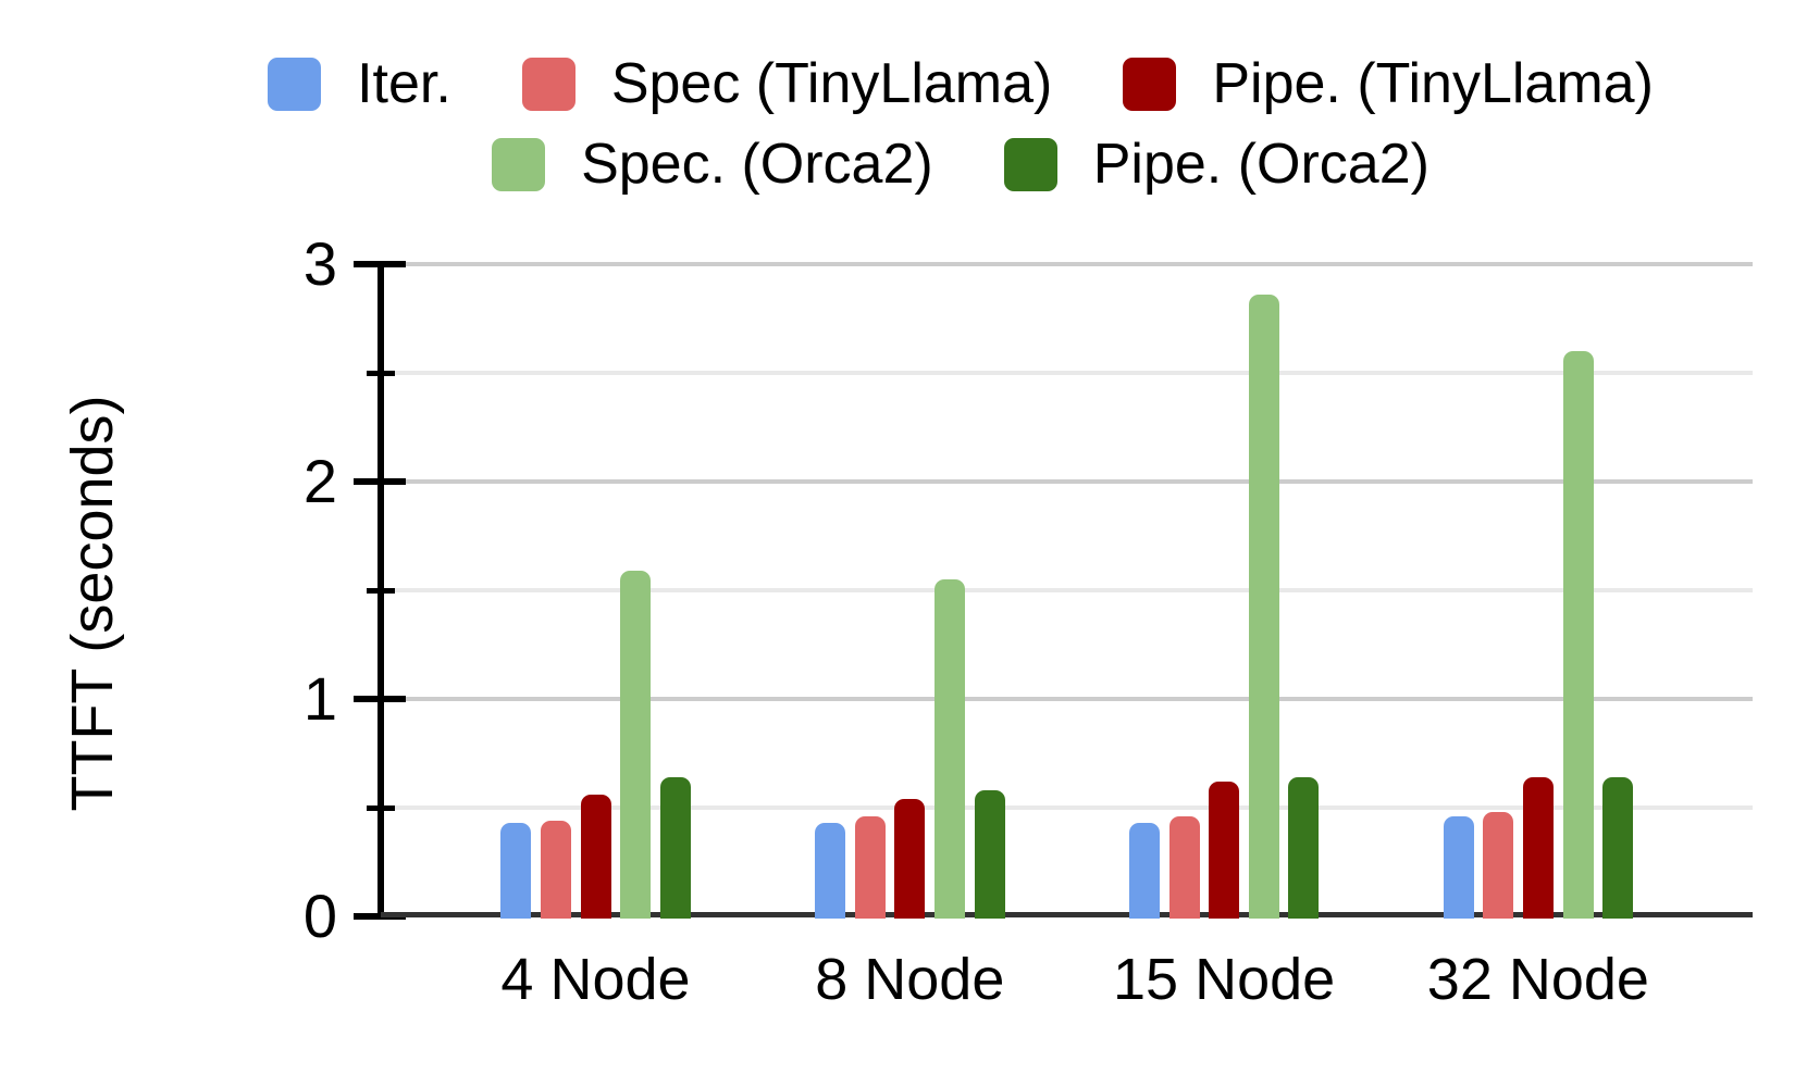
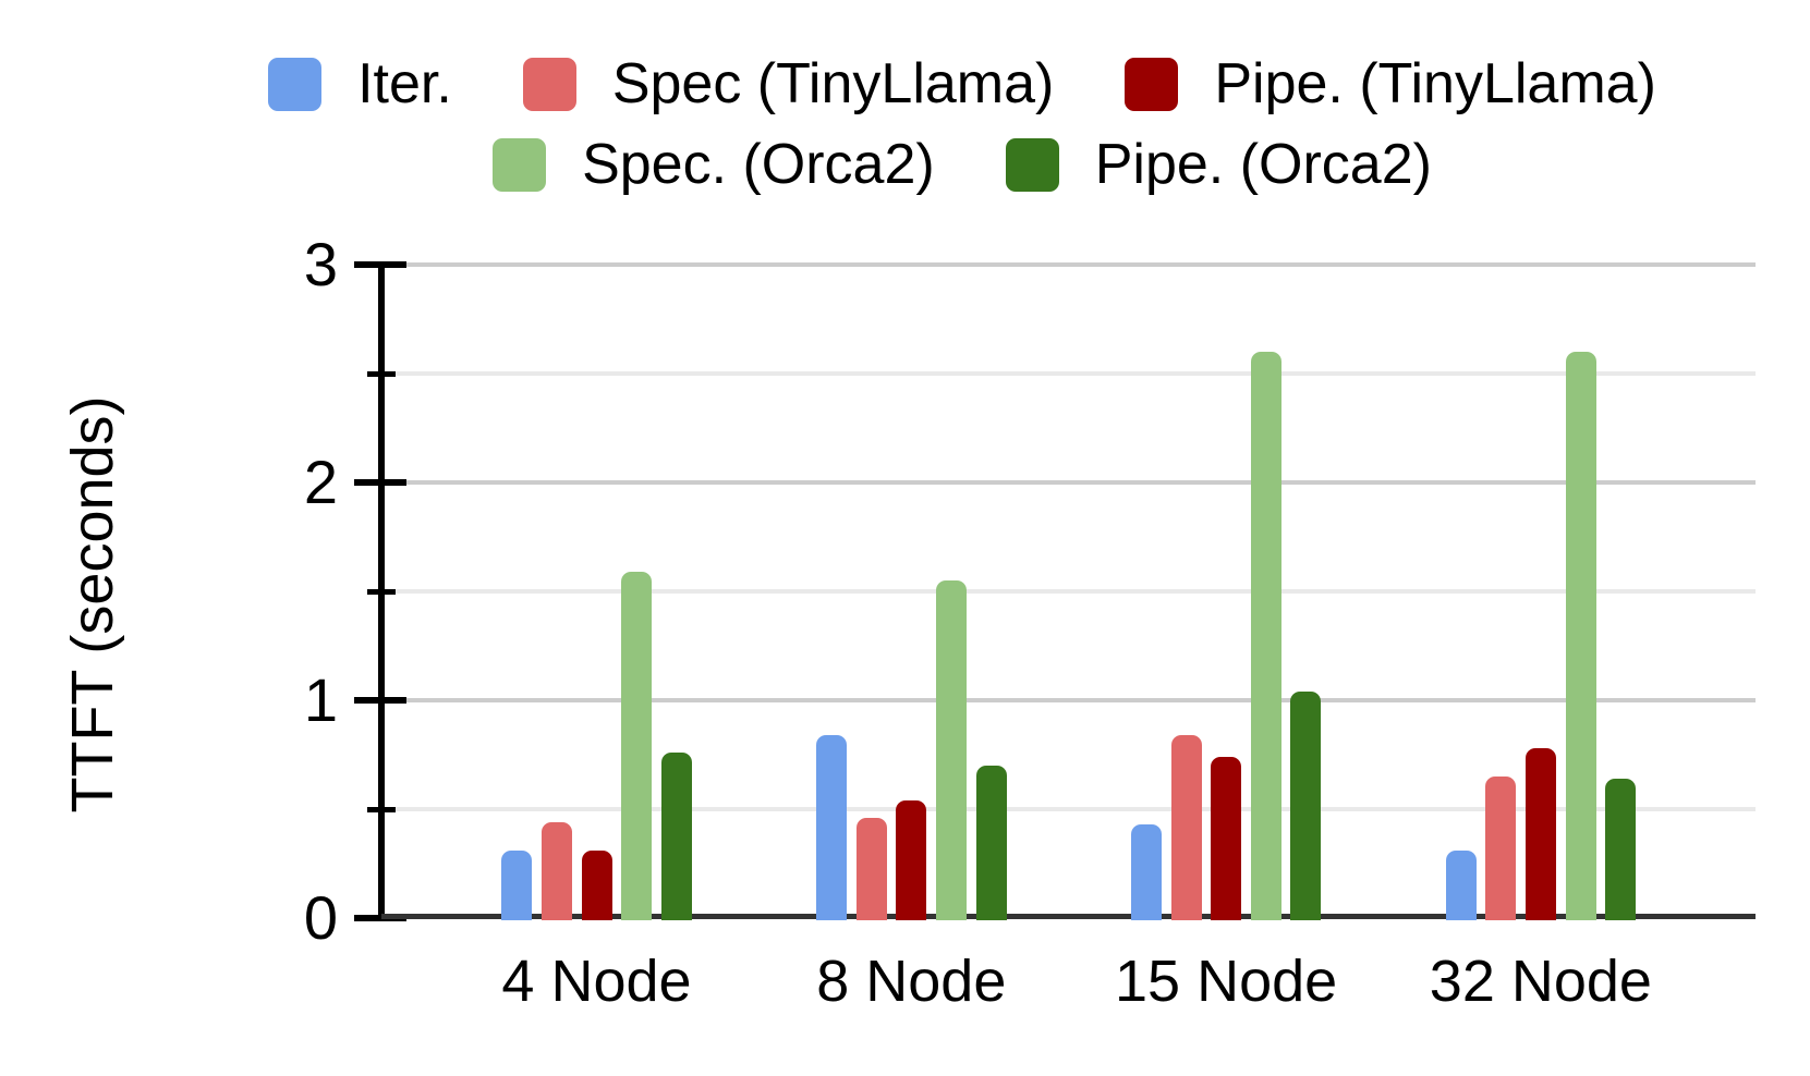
Iter./4 Node: 0.43 -> 0.31
Pipe. (TinyLlama)/4 Node: 0.56 -> 0.31
Pipe. (Orca2)/4 Node: 0.64 -> 0.76
Iter./8 Node: 0.43 -> 0.84
Pipe. (Orca2)/8 Node: 0.58 -> 0.70
Spec (TinyLlama)/15 Node: 0.46 -> 0.84
Pipe. (TinyLlama)/15 Node: 0.62 -> 0.74
Spec. (Orca2)/15 Node: 2.86 -> 2.60
Pipe. (Orca2)/15 Node: 0.64 -> 1.04
Iter./32 Node: 0.46 -> 0.31
Spec (TinyLlama)/32 Node: 0.48 -> 0.65
Pipe. (TinyLlama)/32 Node: 0.64 -> 0.78
